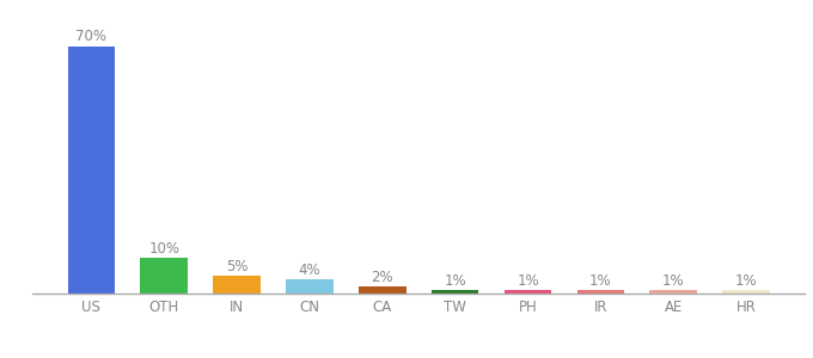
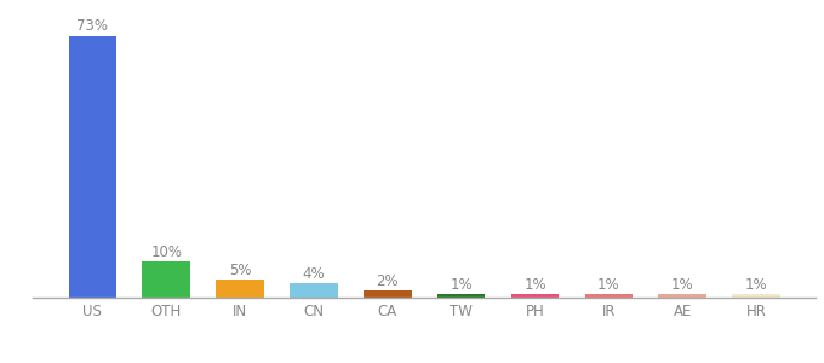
US: 70% -> 73%
